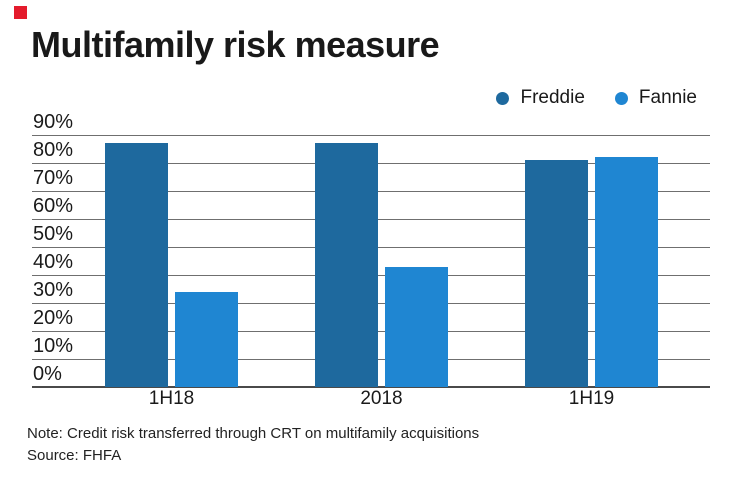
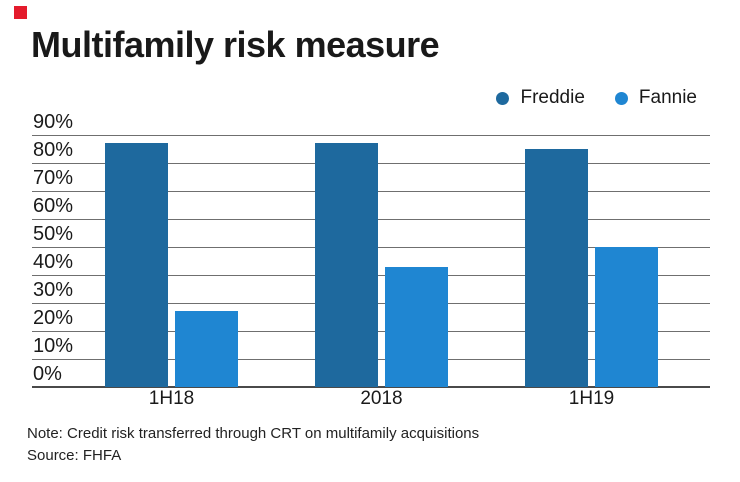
Fannie/1H18: 34% -> 27%
Freddie/1H19: 81% -> 85%
Fannie/1H19: 82% -> 50%
